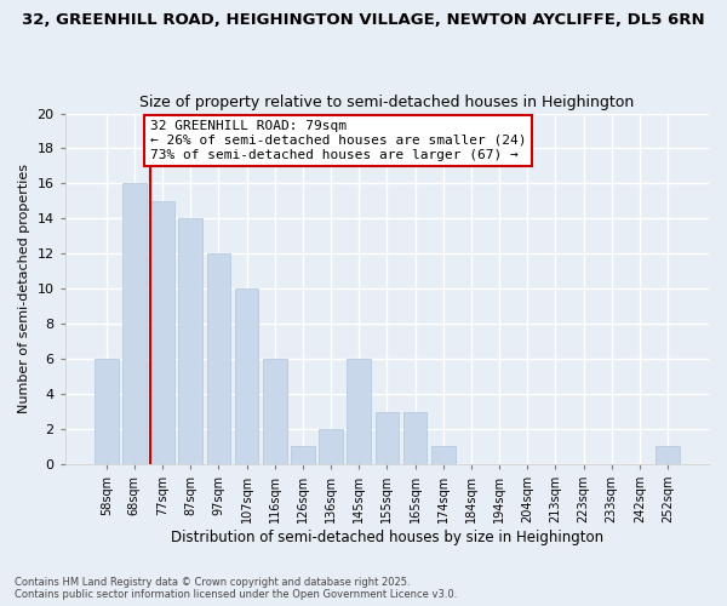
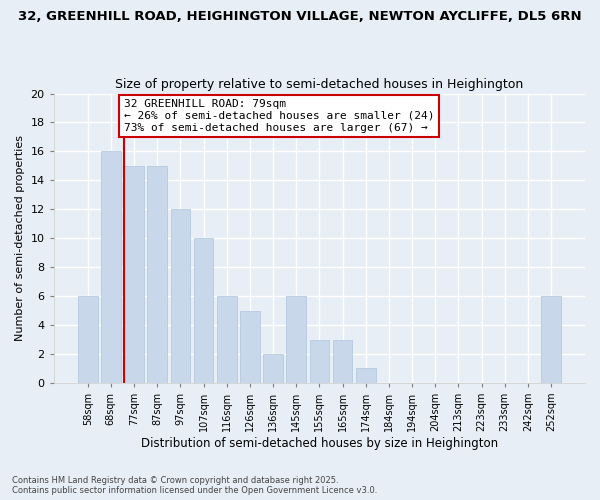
87sqm: 14 -> 15
126sqm: 1 -> 5
252sqm: 1 -> 6
